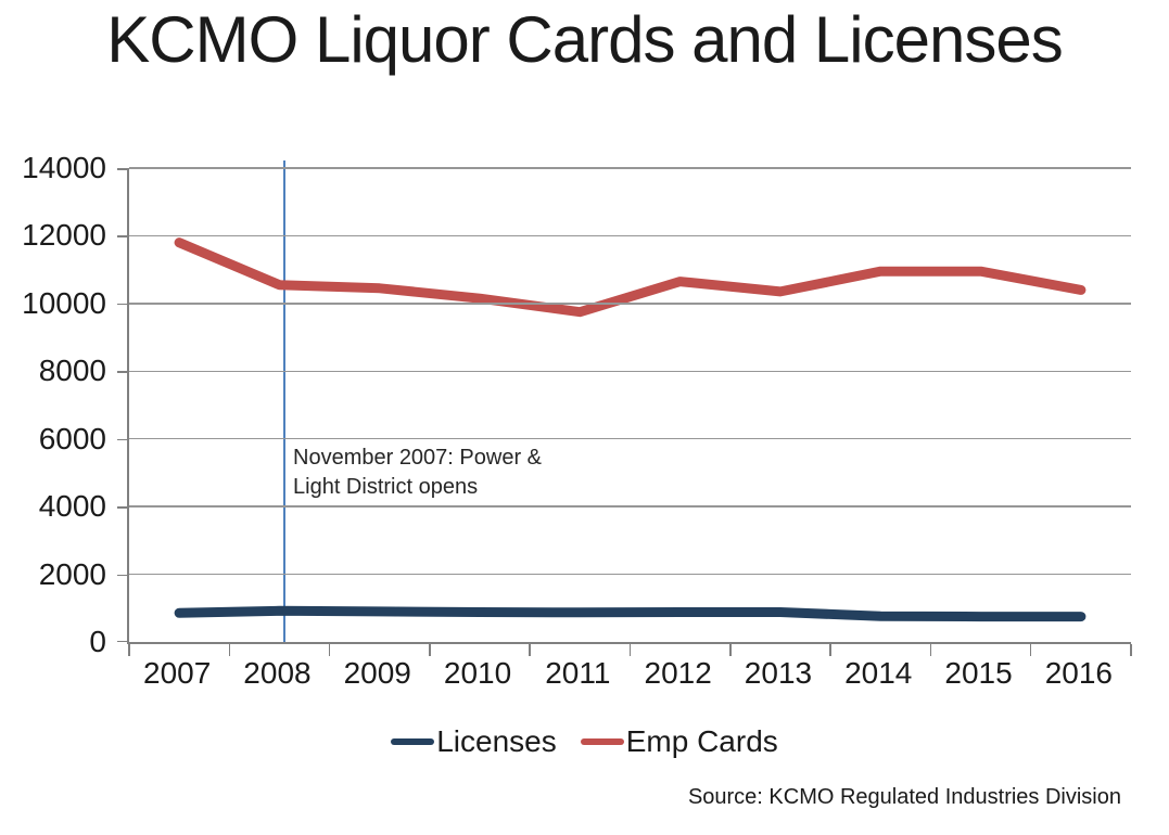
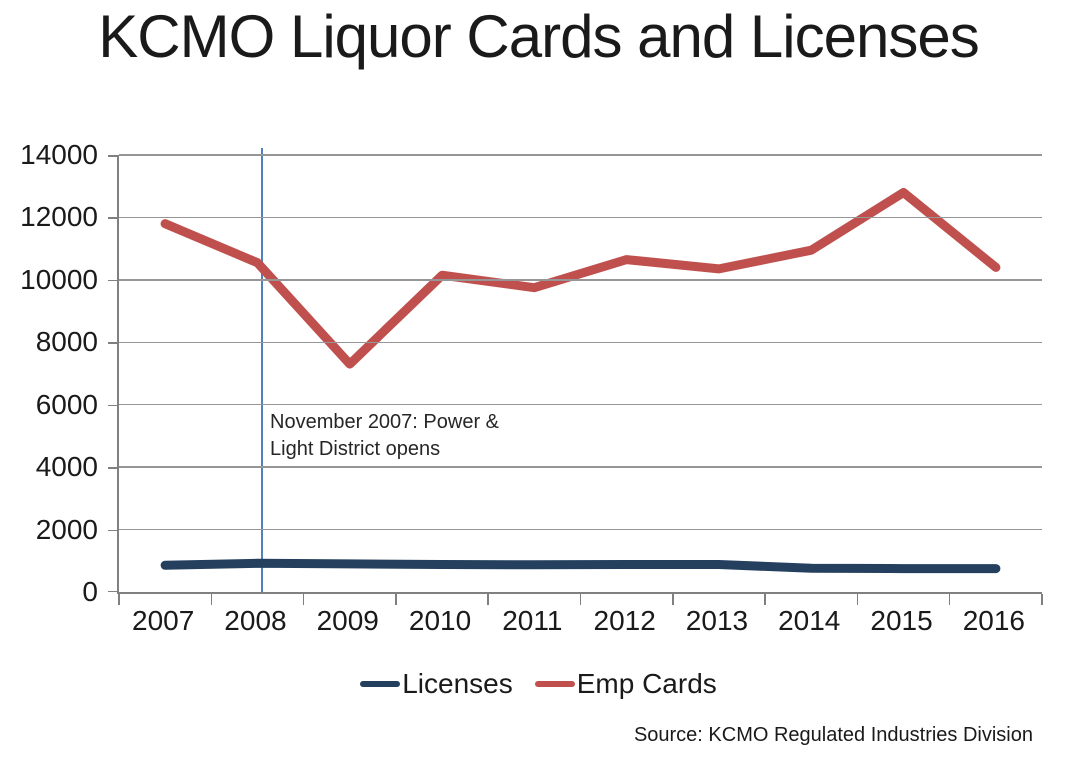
Emp Cards/2009: 10400 -> 7300
Emp Cards/2015: 11000 -> 12800
